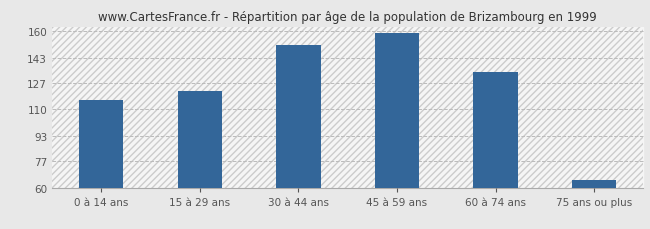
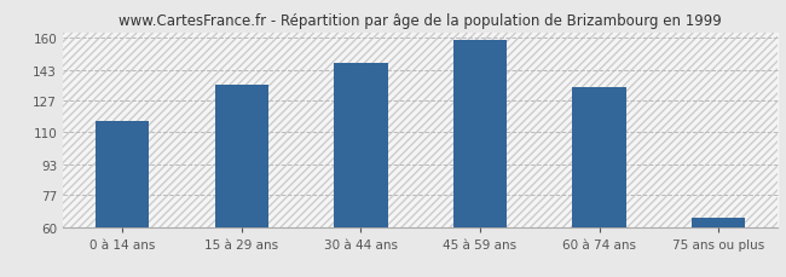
15 à 29 ans: 122 -> 135
30 à 44 ans: 151 -> 147
